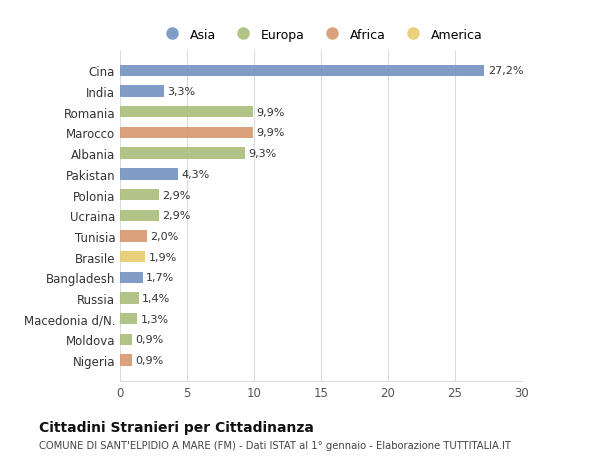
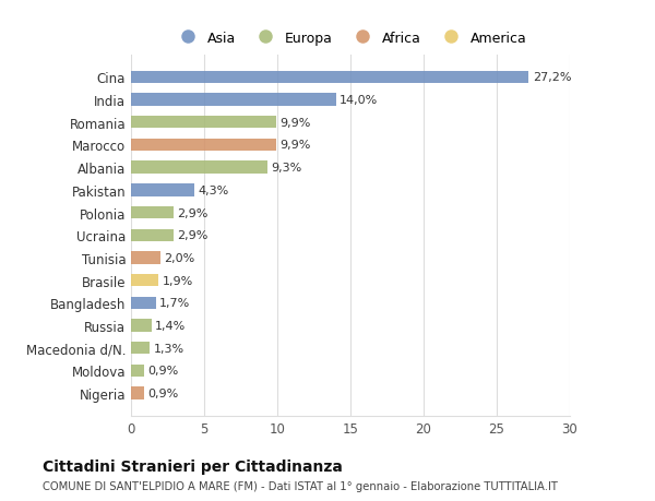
India: 3,3% -> 14,0%
